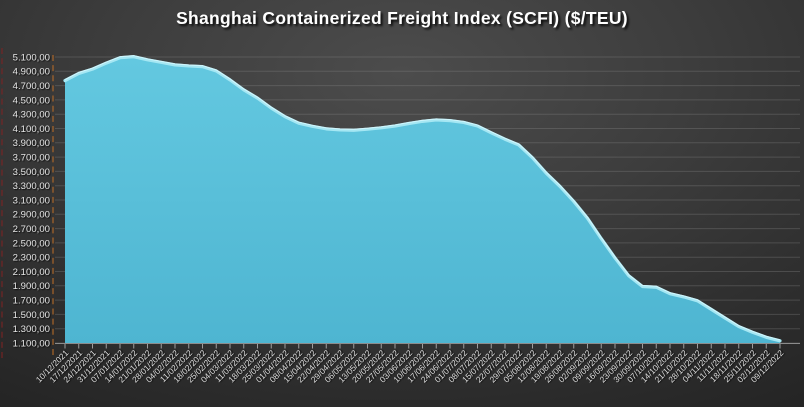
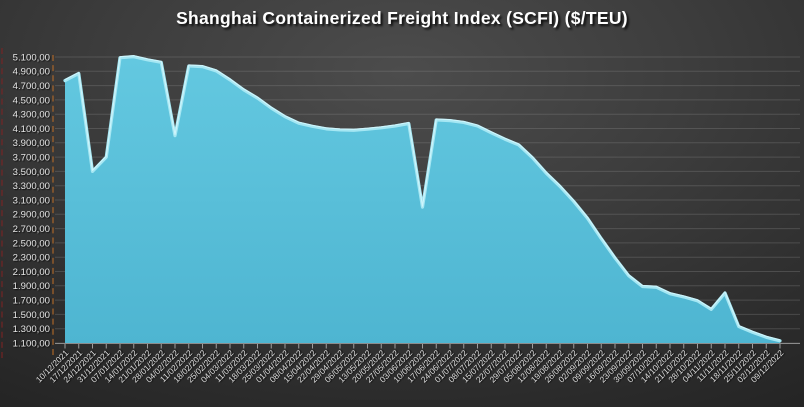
24/12/2021: 4900 -> 3500
31/12/2021: 5000 -> 3700
04/02/2022: 5000 -> 4000
10/06/2022: 4200 -> 3000
11/11/2022: 1400 -> 1800
